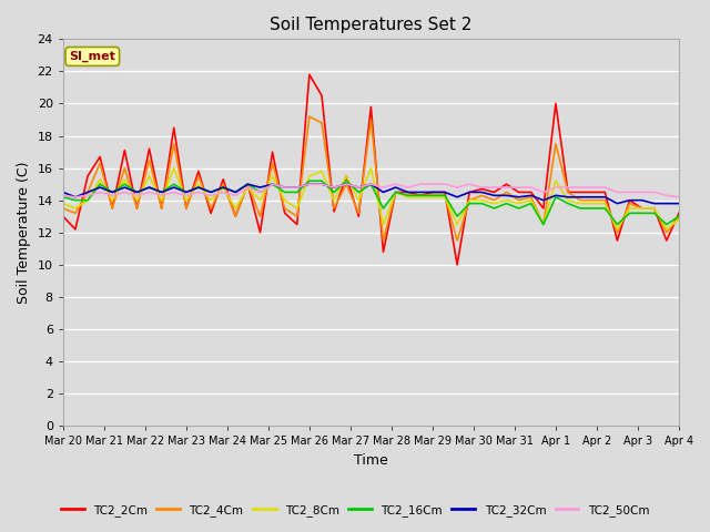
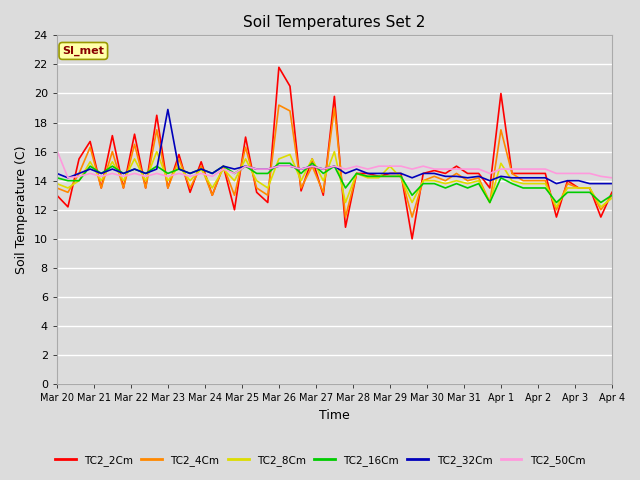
TC2_50Cm/Mar 20: 14.3 -> 16.1
TC2_32Cm/Mar 23: 14.5 -> 18.9
TC2_8Cm/Mar 29: 14.2 -> 15.0
